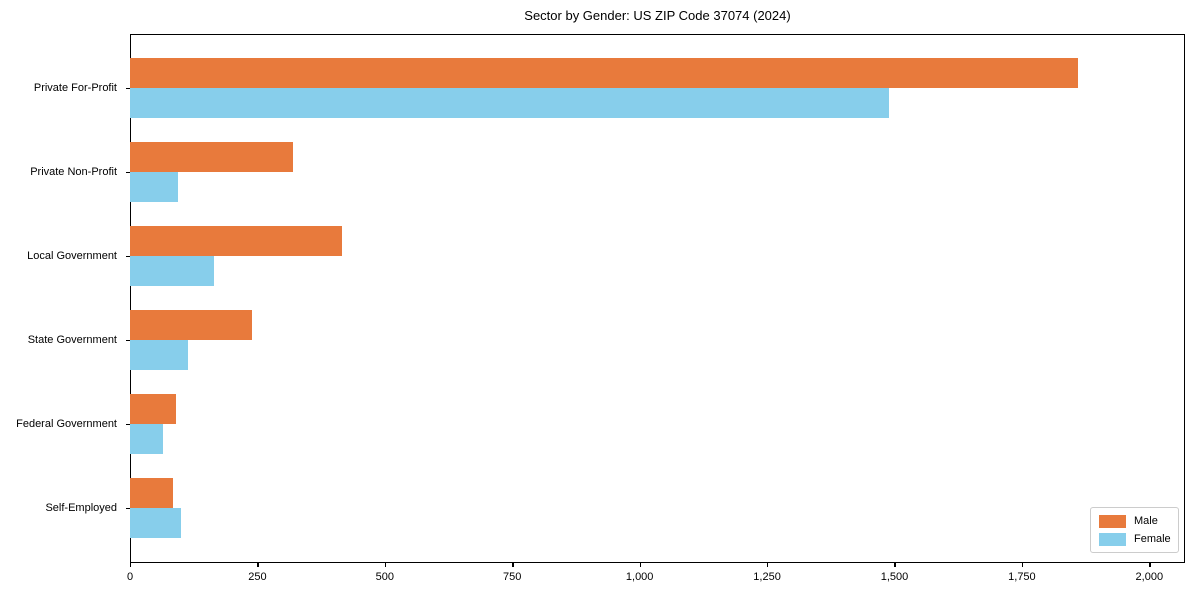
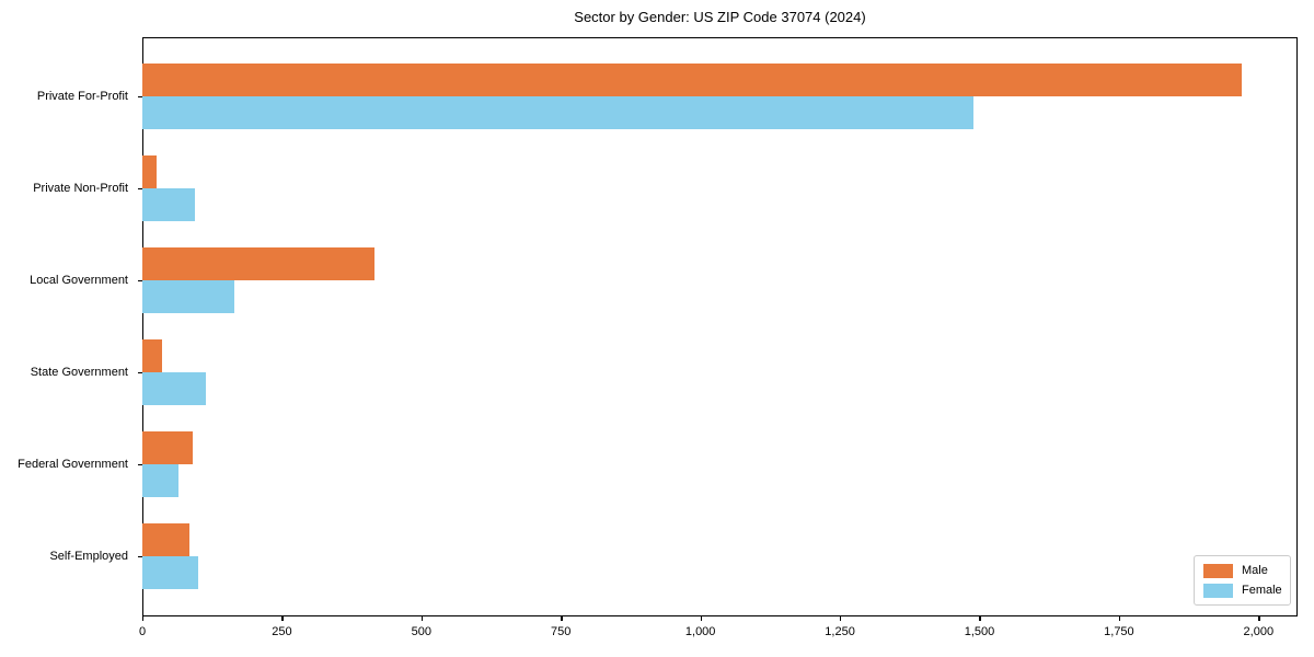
Male/Private For-Profit: 1860 -> 1970
Male/Private Non-Profit: 320 -> 20
Male/State Government: 240 -> 40
